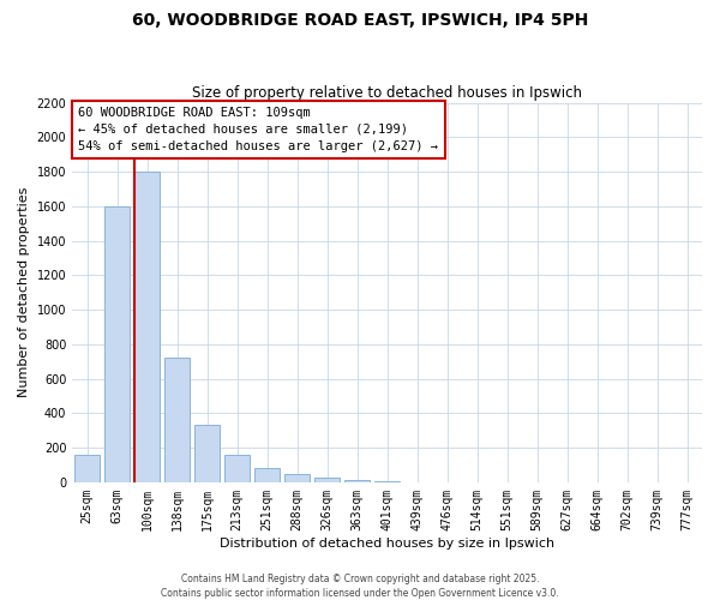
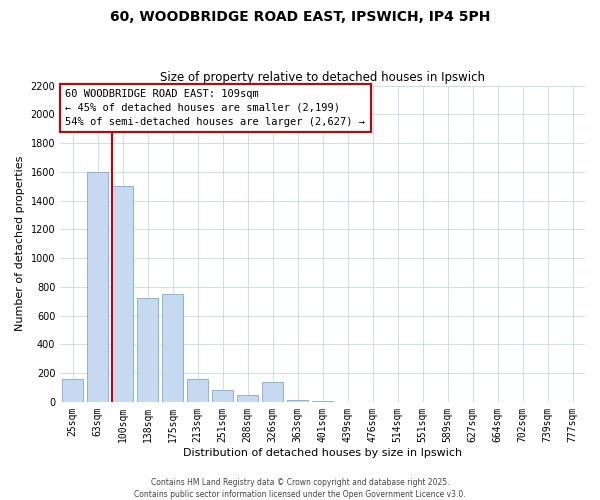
100sqm: 1800 -> 1500
175sqm: 330 -> 750
326sqm: 20 -> 140
